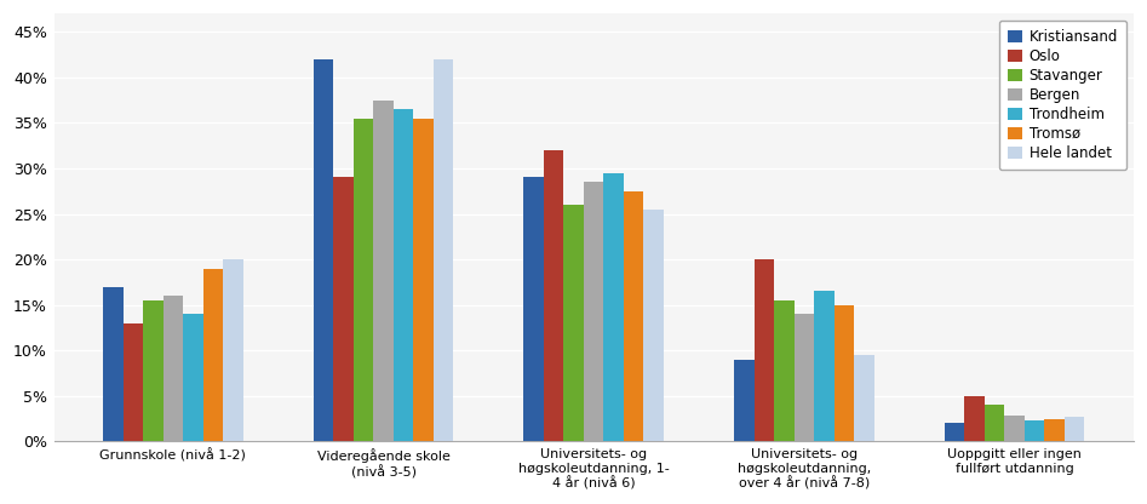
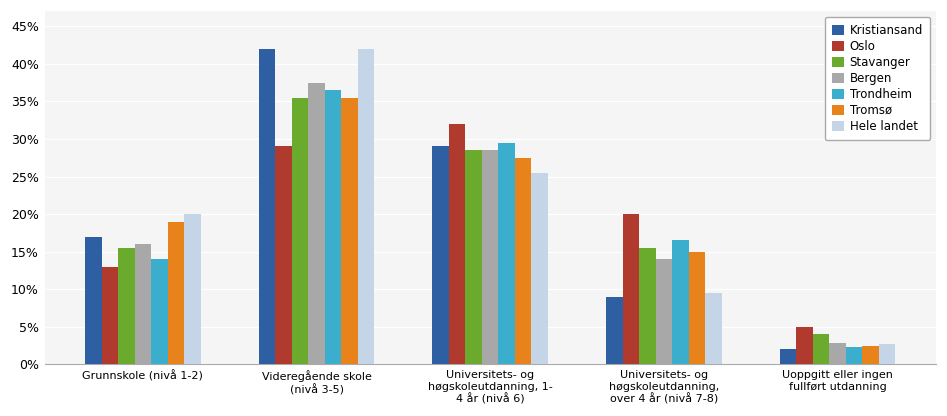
Stavanger/Universitets- og høgskoleutdanning, 1- 4 år (nivå 6): 26.0% -> 28.5%
